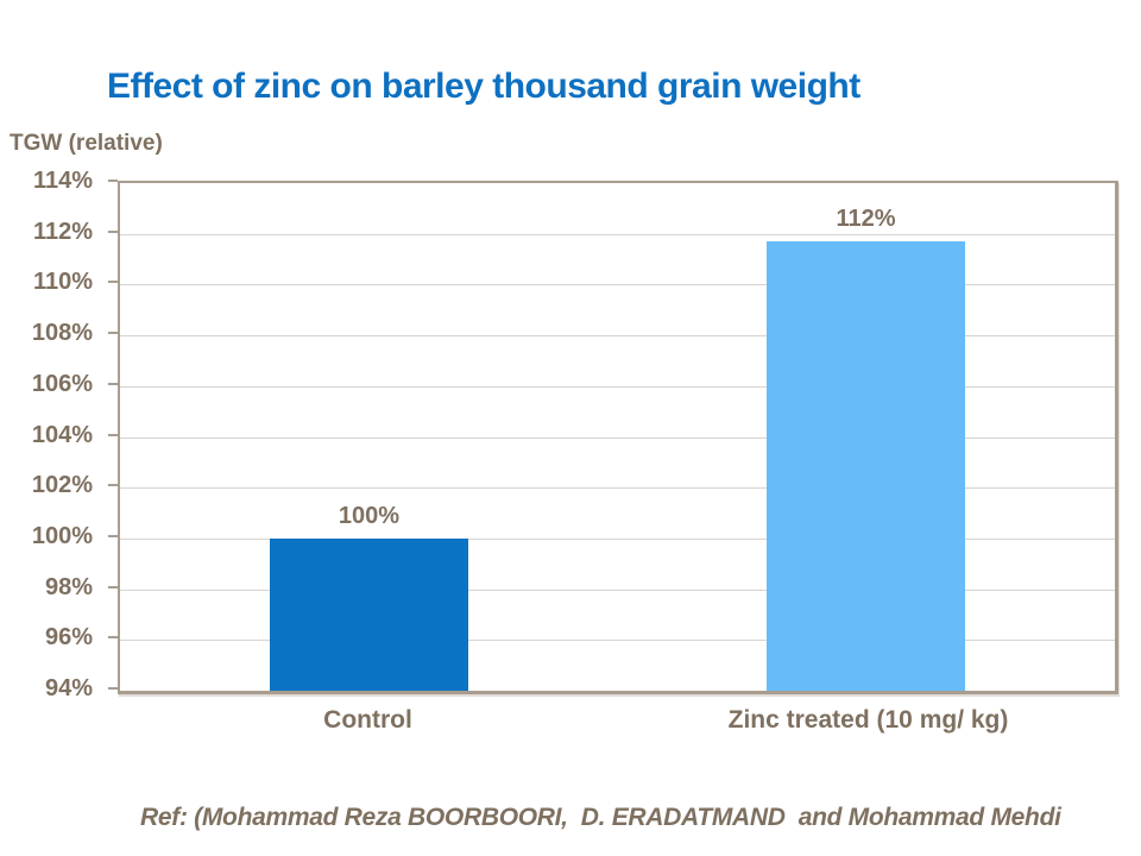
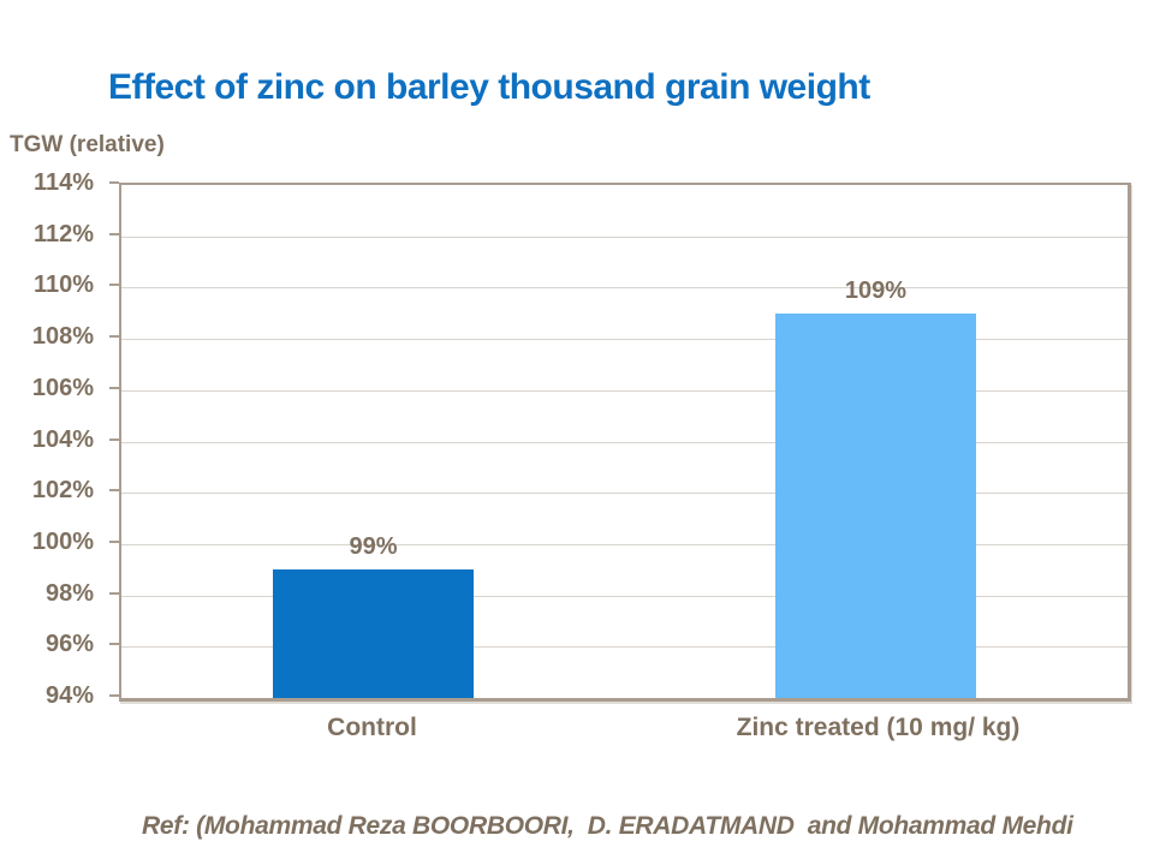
Control: 100% -> 99%
Zinc treated (10 mg/ kg): 112% -> 109%
